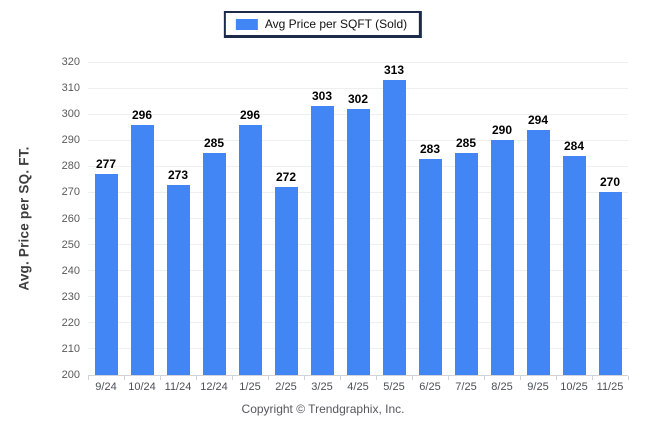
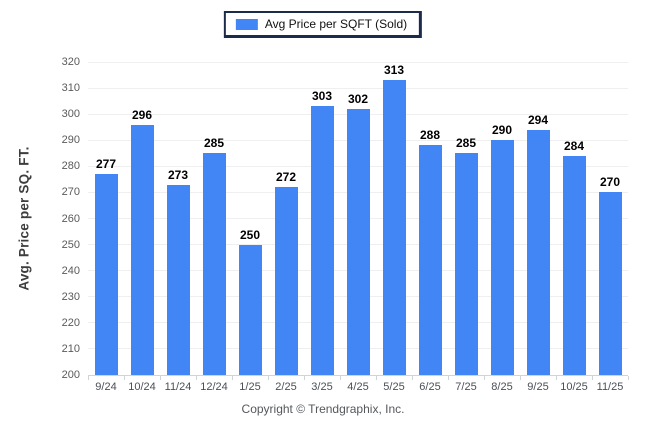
1/25: 296 -> 250
6/25: 283 -> 288
